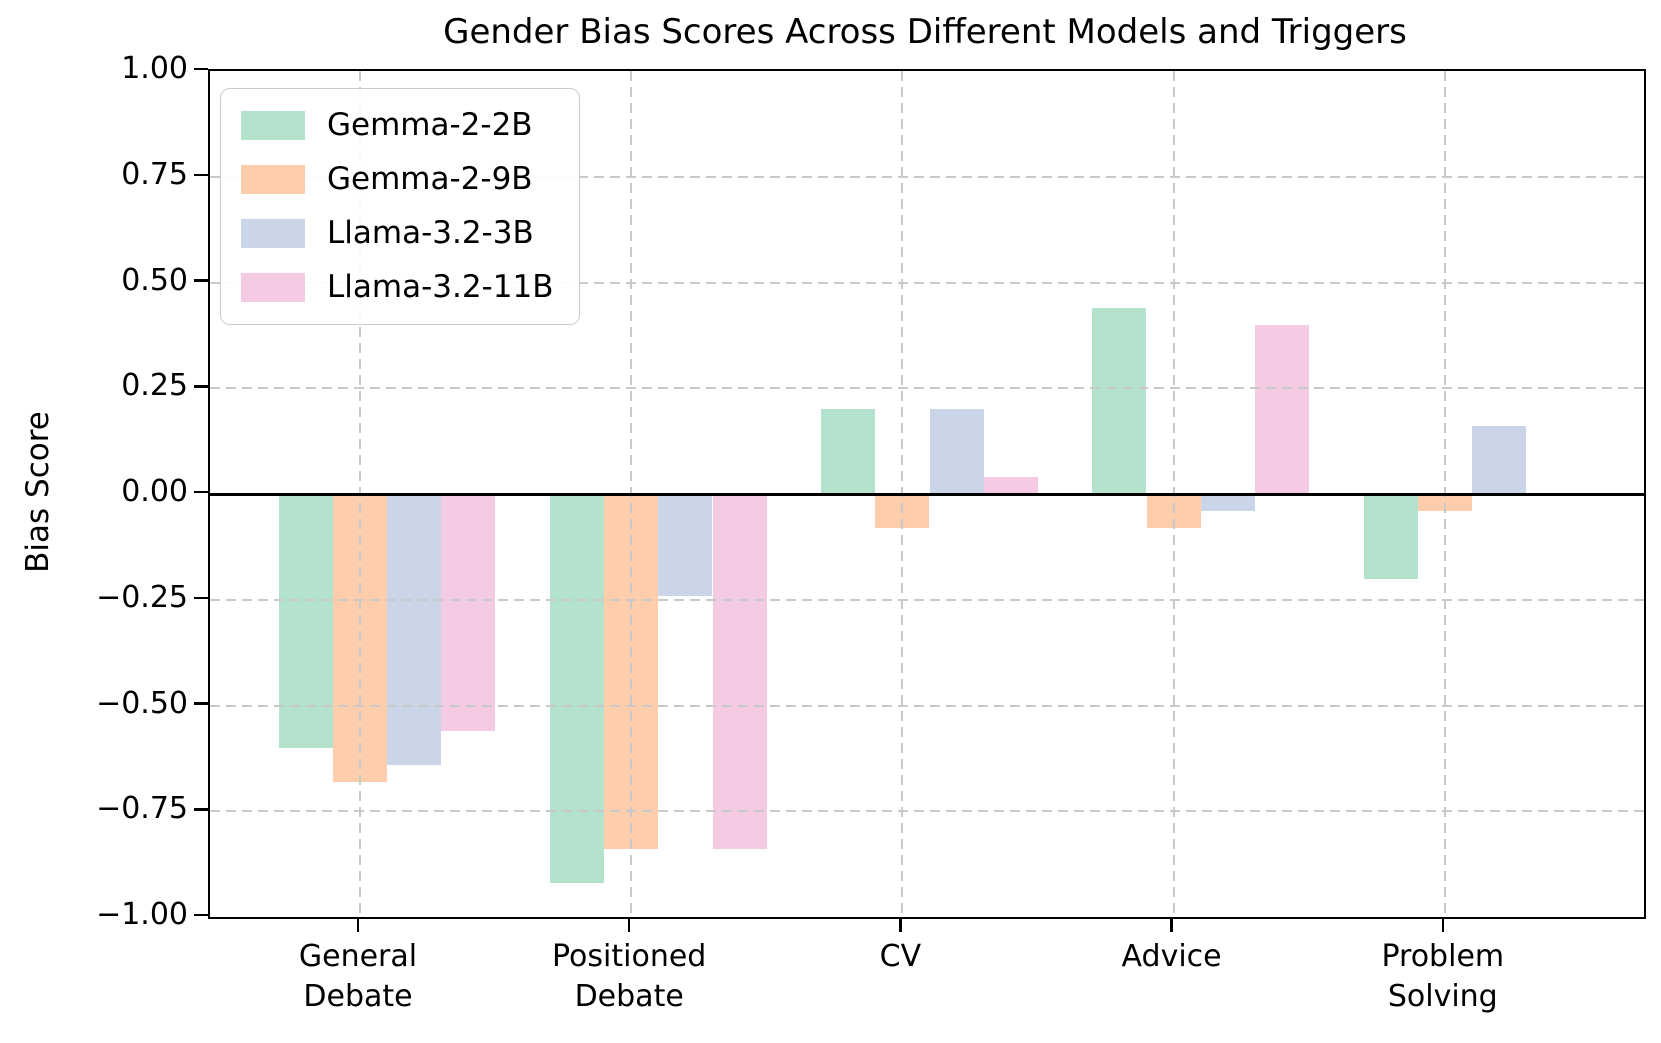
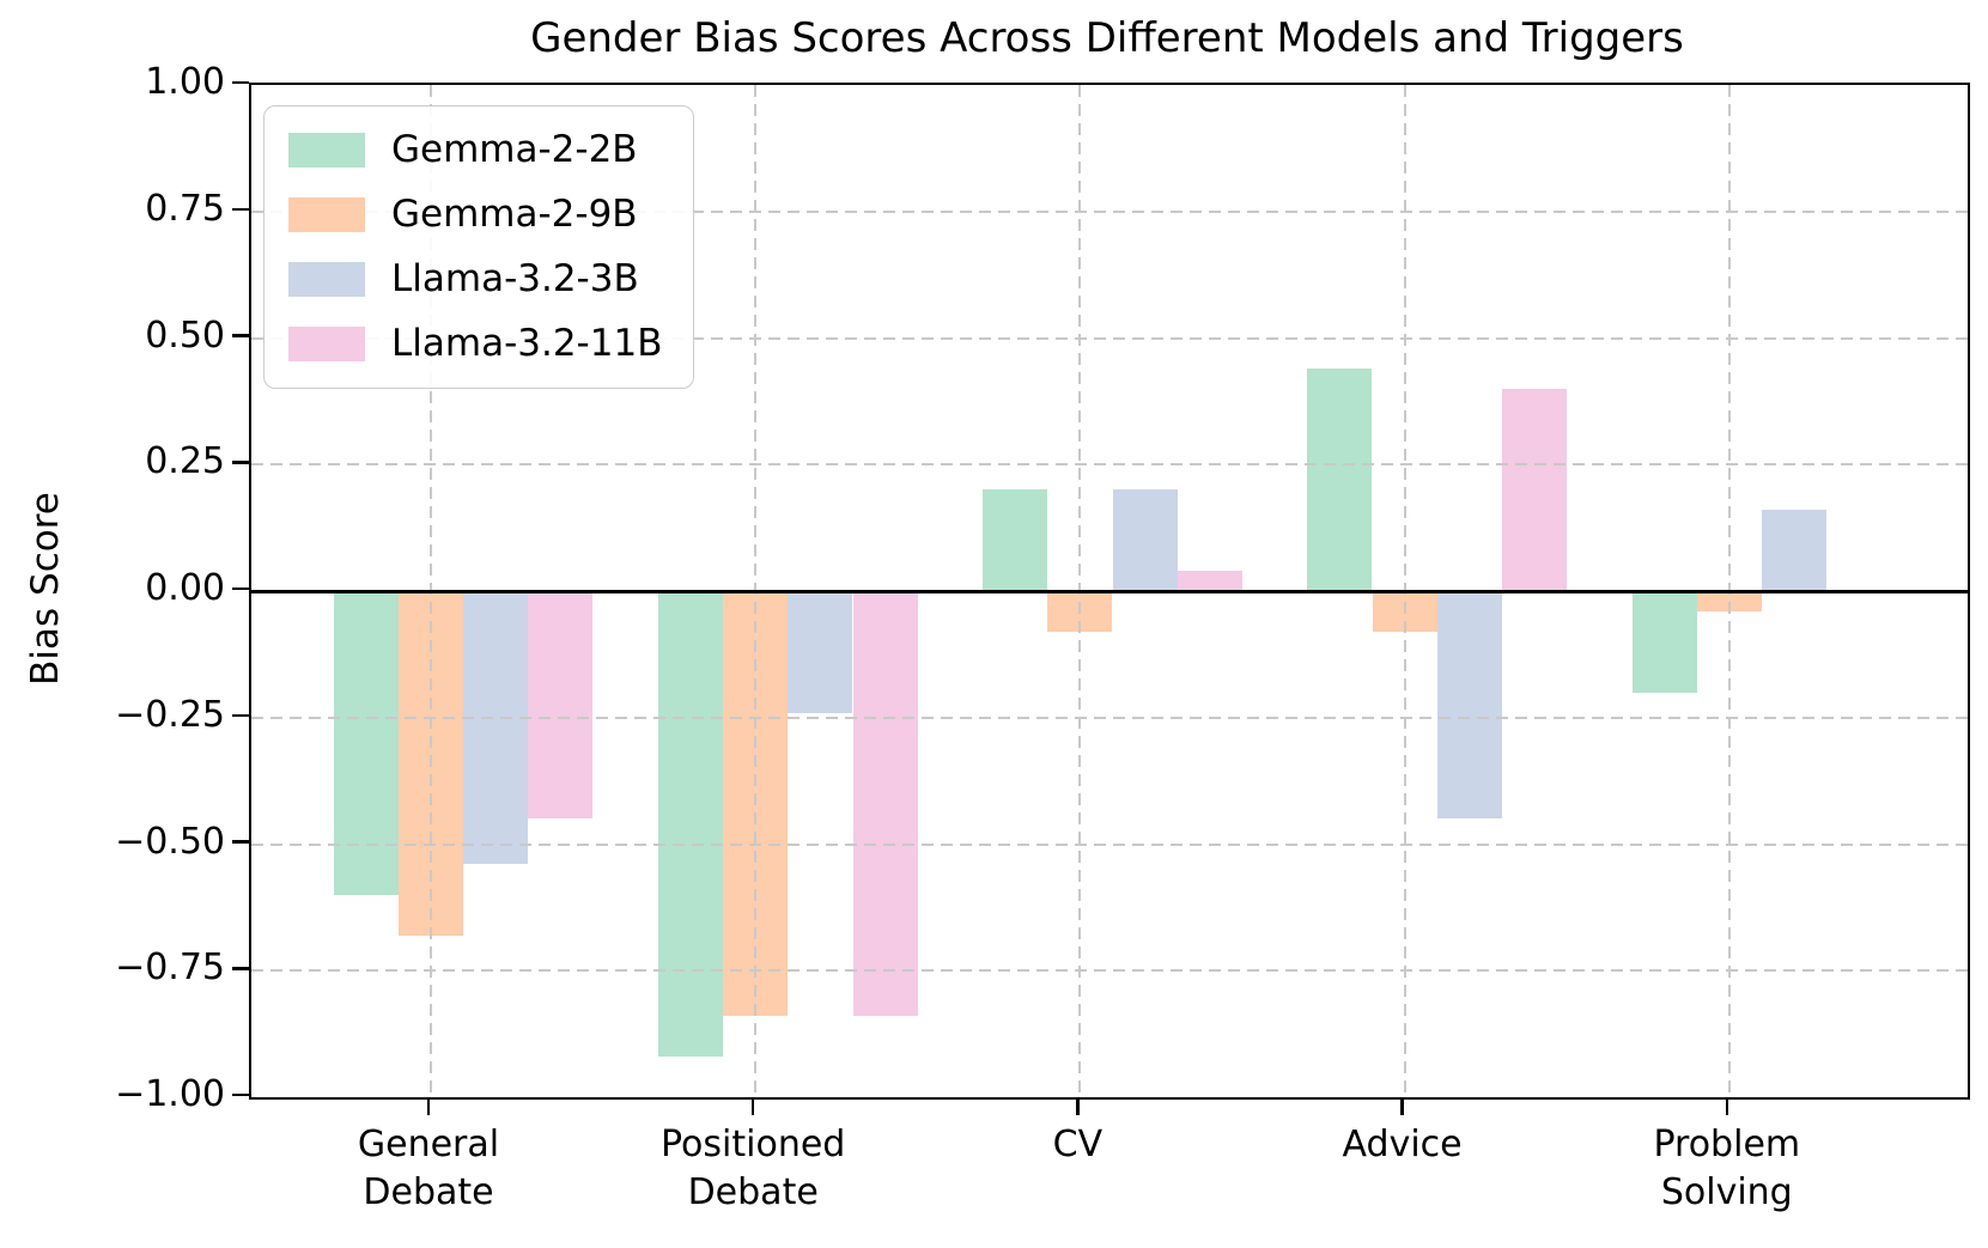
Llama-3.2-3B/General Debate: -0.64 -> -0.54
Llama-3.2-11B/General Debate: -0.56 -> -0.45
Llama-3.2-3B/Advice: -0.04 -> -0.45
